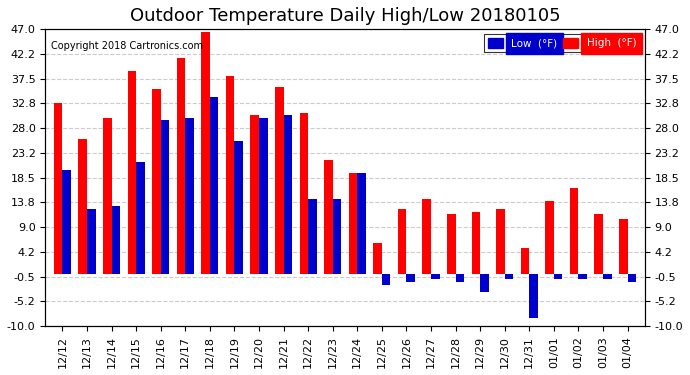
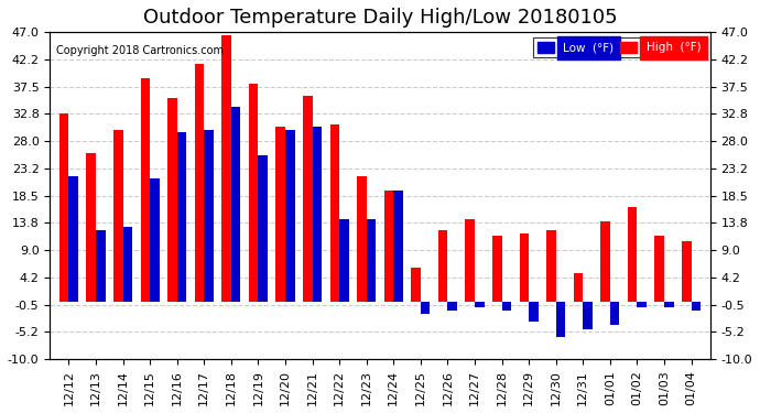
Low (°F)/12/12: 20.0 -> 22.0
Low (°F)/12/30: -1.0 -> -6.2
Low (°F)/12/31: -8.5 -> -4.8
Low (°F)/01/01: -1.0 -> -4.0
